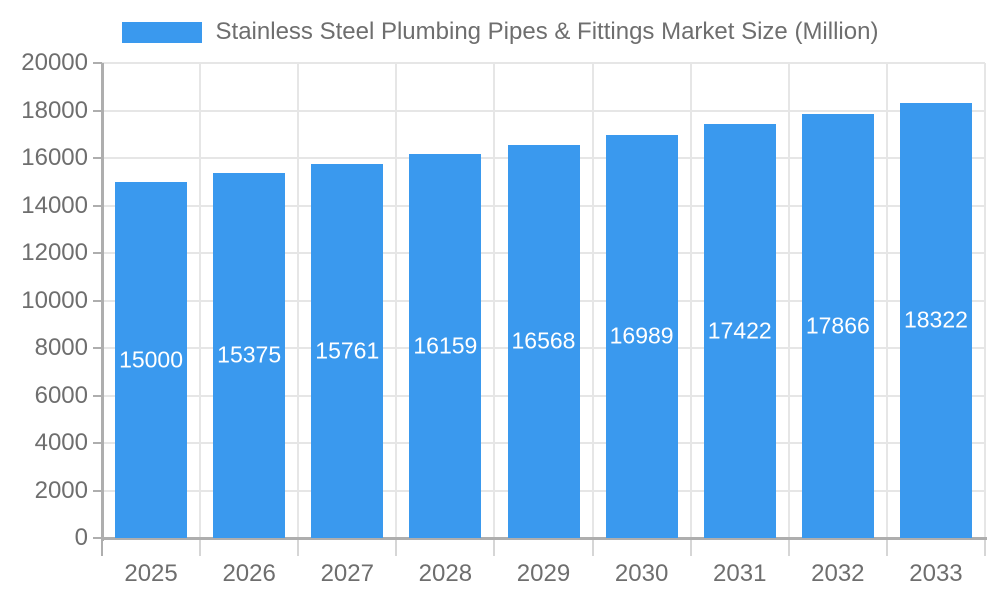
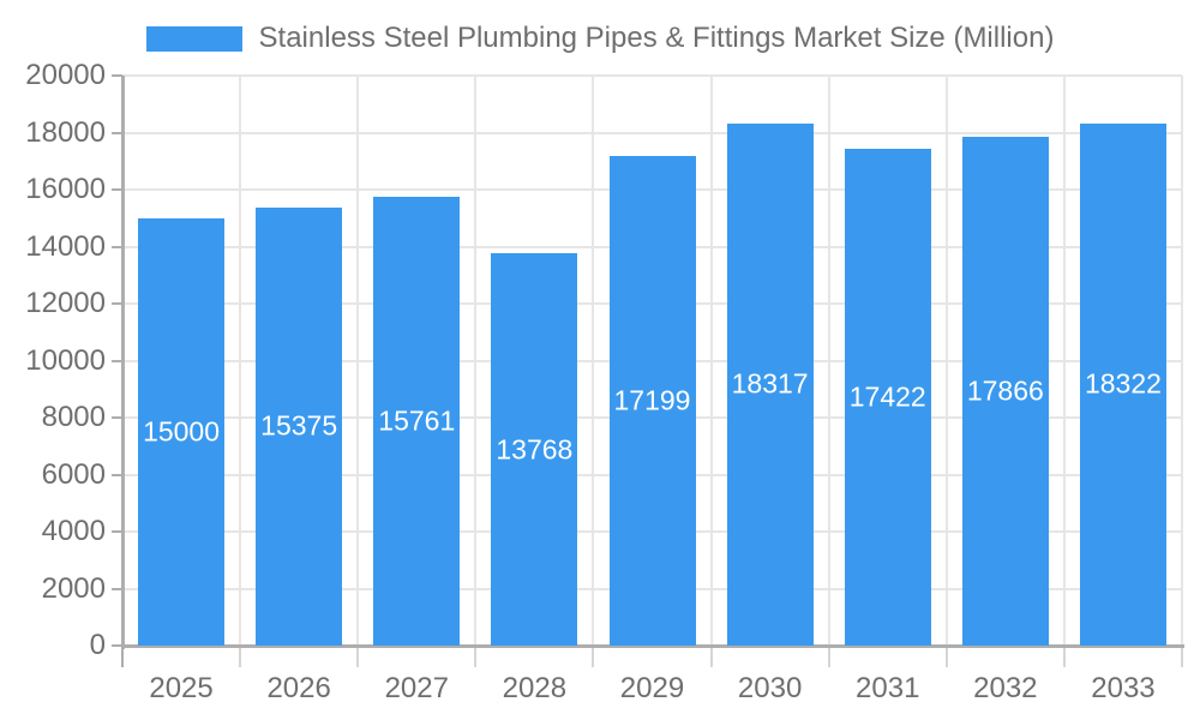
2028: 16159 -> 13768
2029: 16568 -> 17199
2030: 16989 -> 18317
